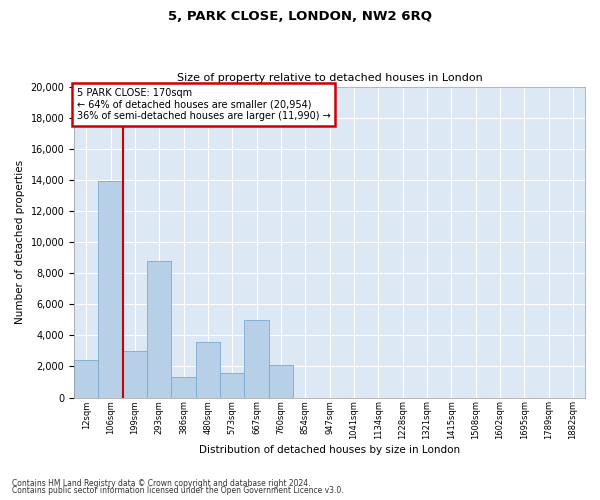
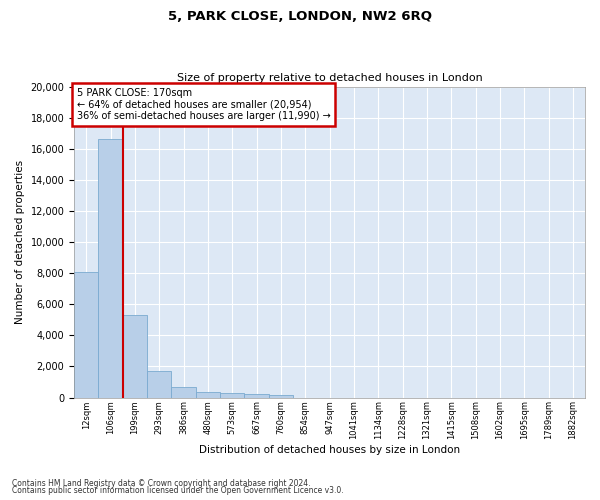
12sqm: 2,400 -> 8,100
106sqm: 13,900 -> 16,600
199sqm: 3,000 -> 5,300
293sqm: 8,800 -> 1,700
386sqm: 1,300 -> 700
480sqm: 3,600 -> 400
573sqm: 1,600 -> 300
667sqm: 5,000 -> 200
760sqm: 2,100 -> 200
